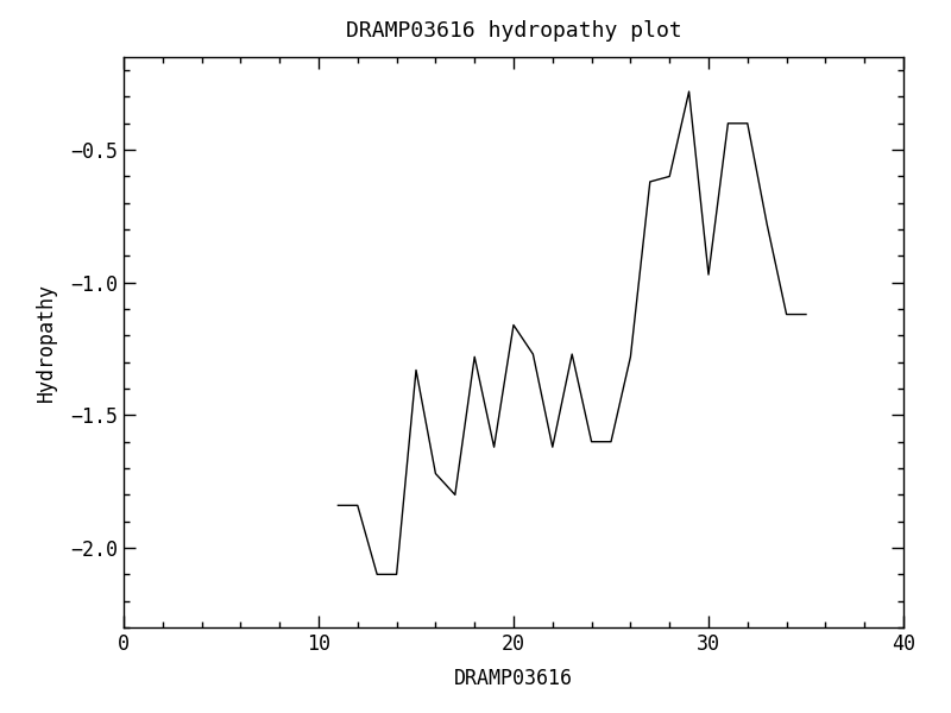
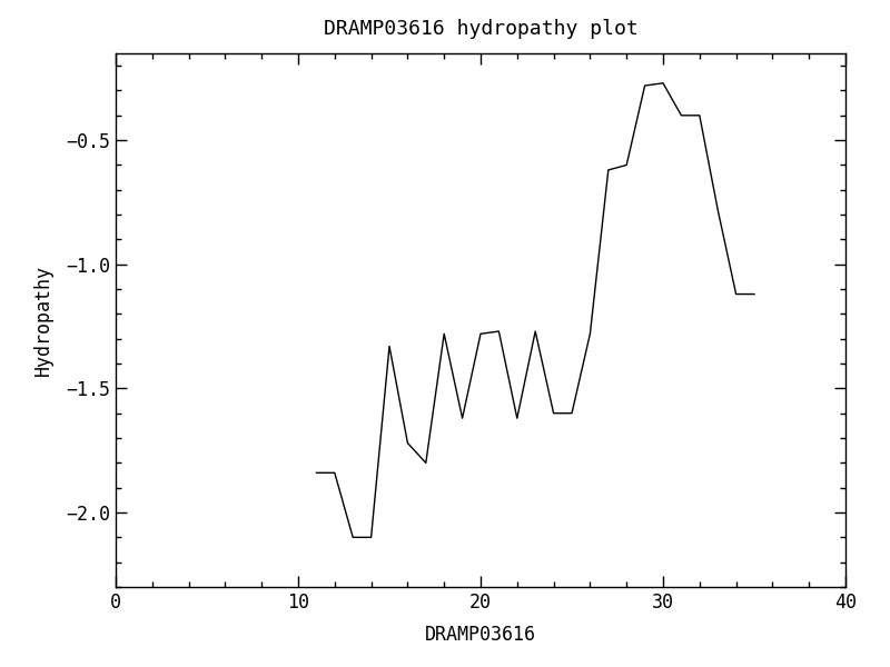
20: -1.16 -> -1.28
30: -0.97 -> -0.27
